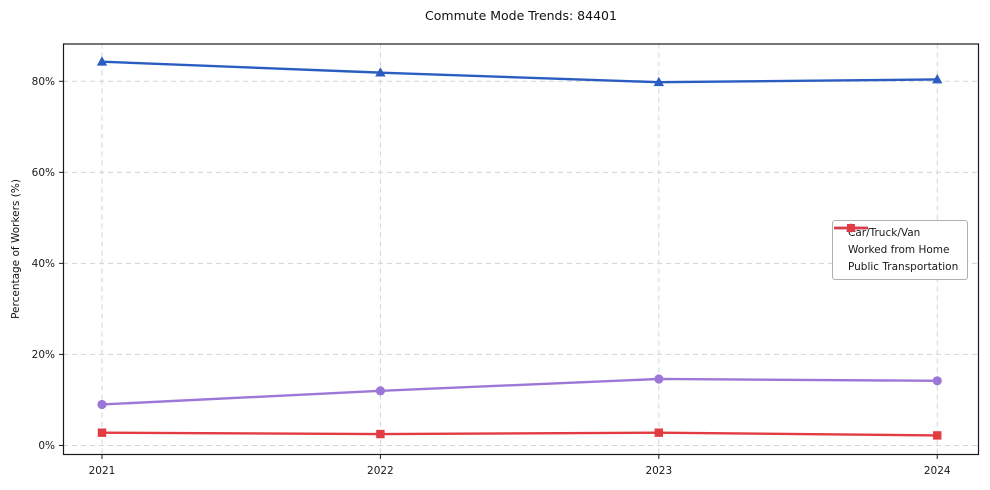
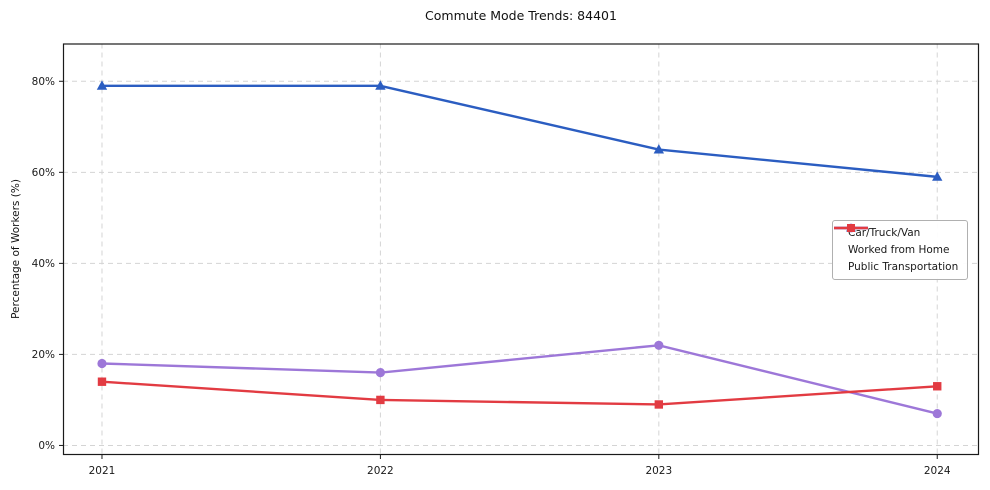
Car/Truck/Van/2021: 84% -> 79%
Worked from Home/2021: 9% -> 18%
Public Transportation/2021: 3% -> 14%
Car/Truck/Van/2022: 82% -> 79%
Worked from Home/2022: 12% -> 16%
Public Transportation/2022: 2% -> 10%
Car/Truck/Van/2023: 80% -> 65%
Worked from Home/2023: 15% -> 22%
Public Transportation/2023: 3% -> 9%
Car/Truck/Van/2024: 80% -> 59%
Worked from Home/2024: 14% -> 7%
Public Transportation/2024: 2% -> 13%
